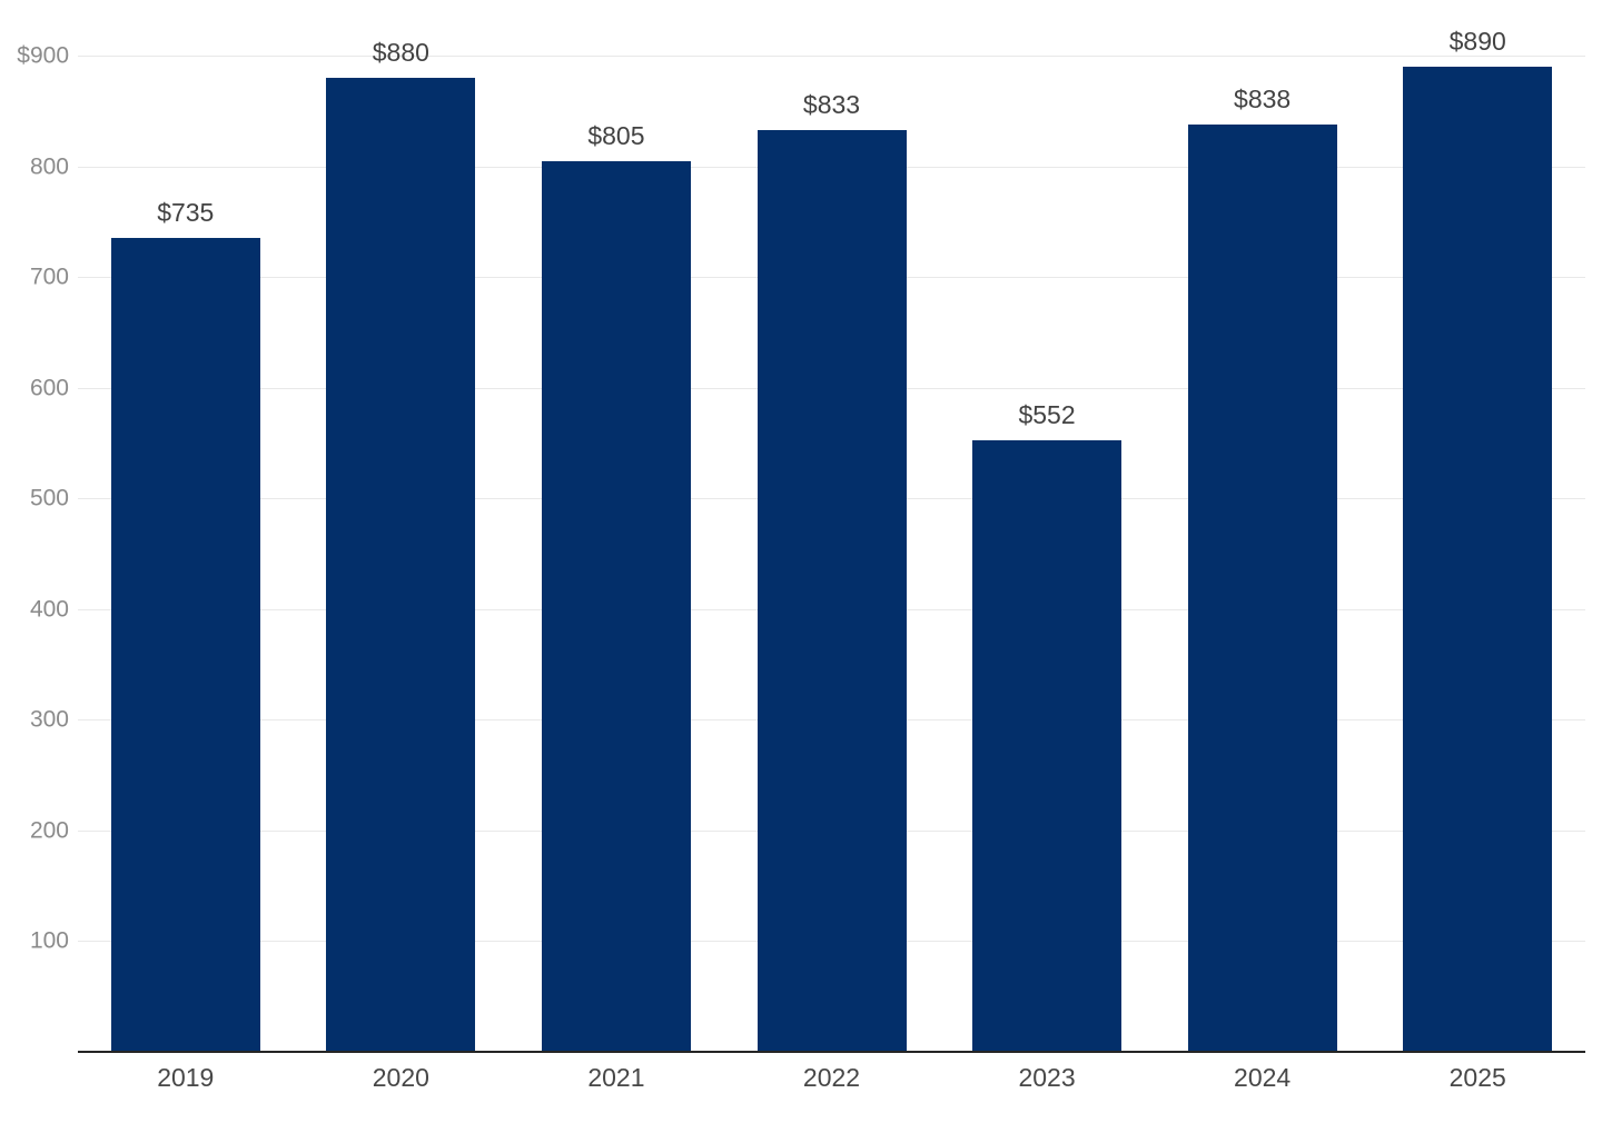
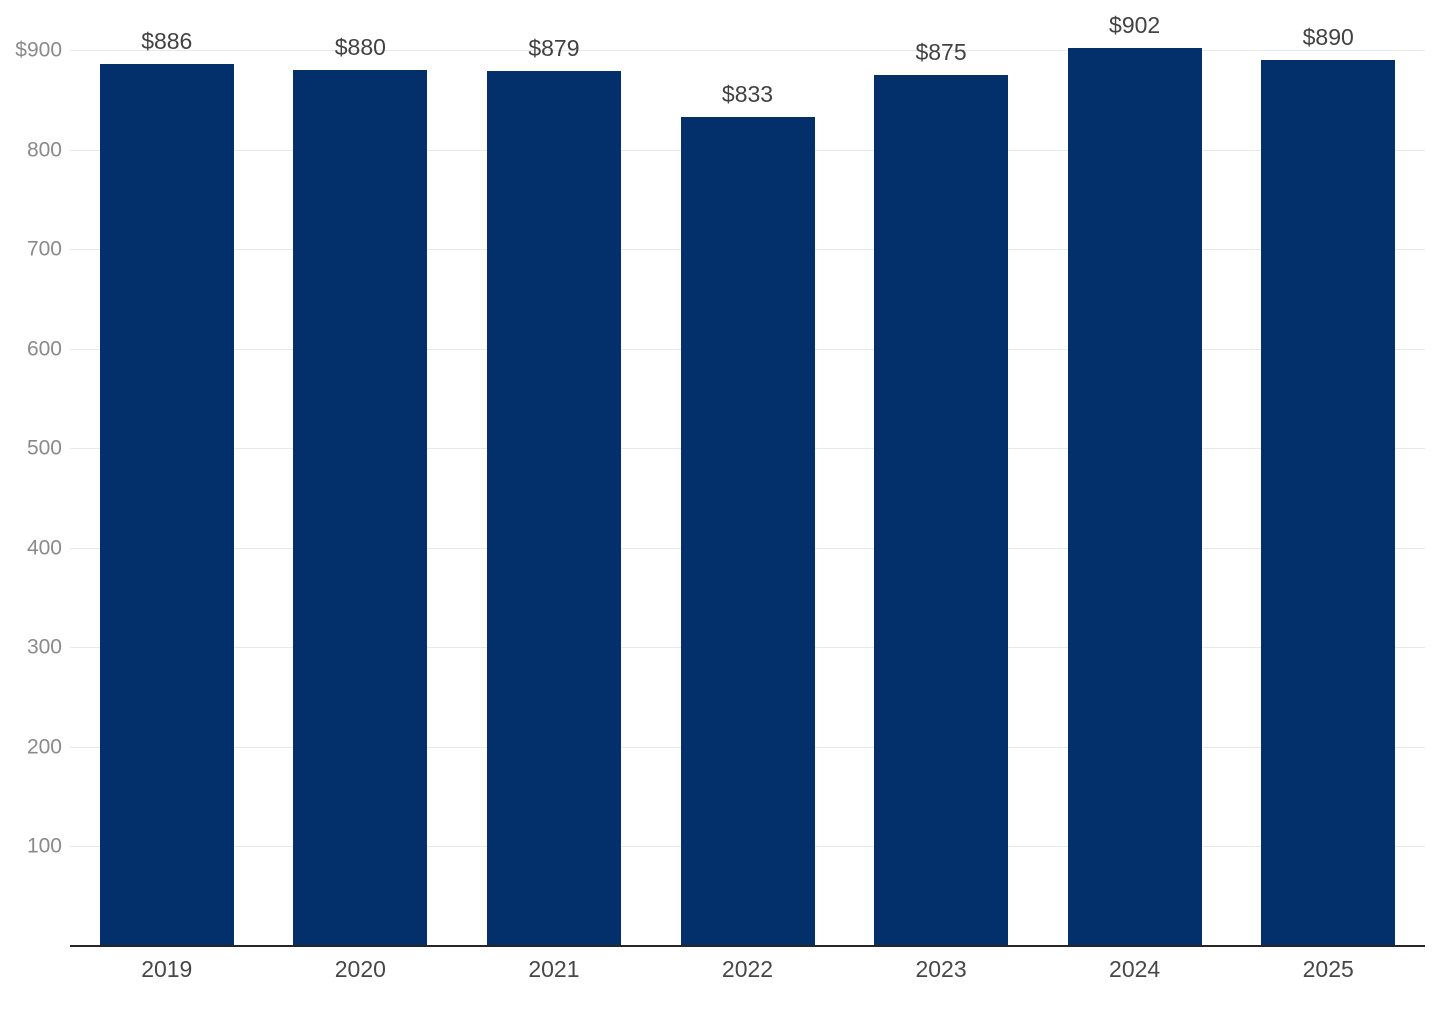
2019: $735 -> $886
2021: $805 -> $879
2023: $552 -> $875
2024: $838 -> $902
